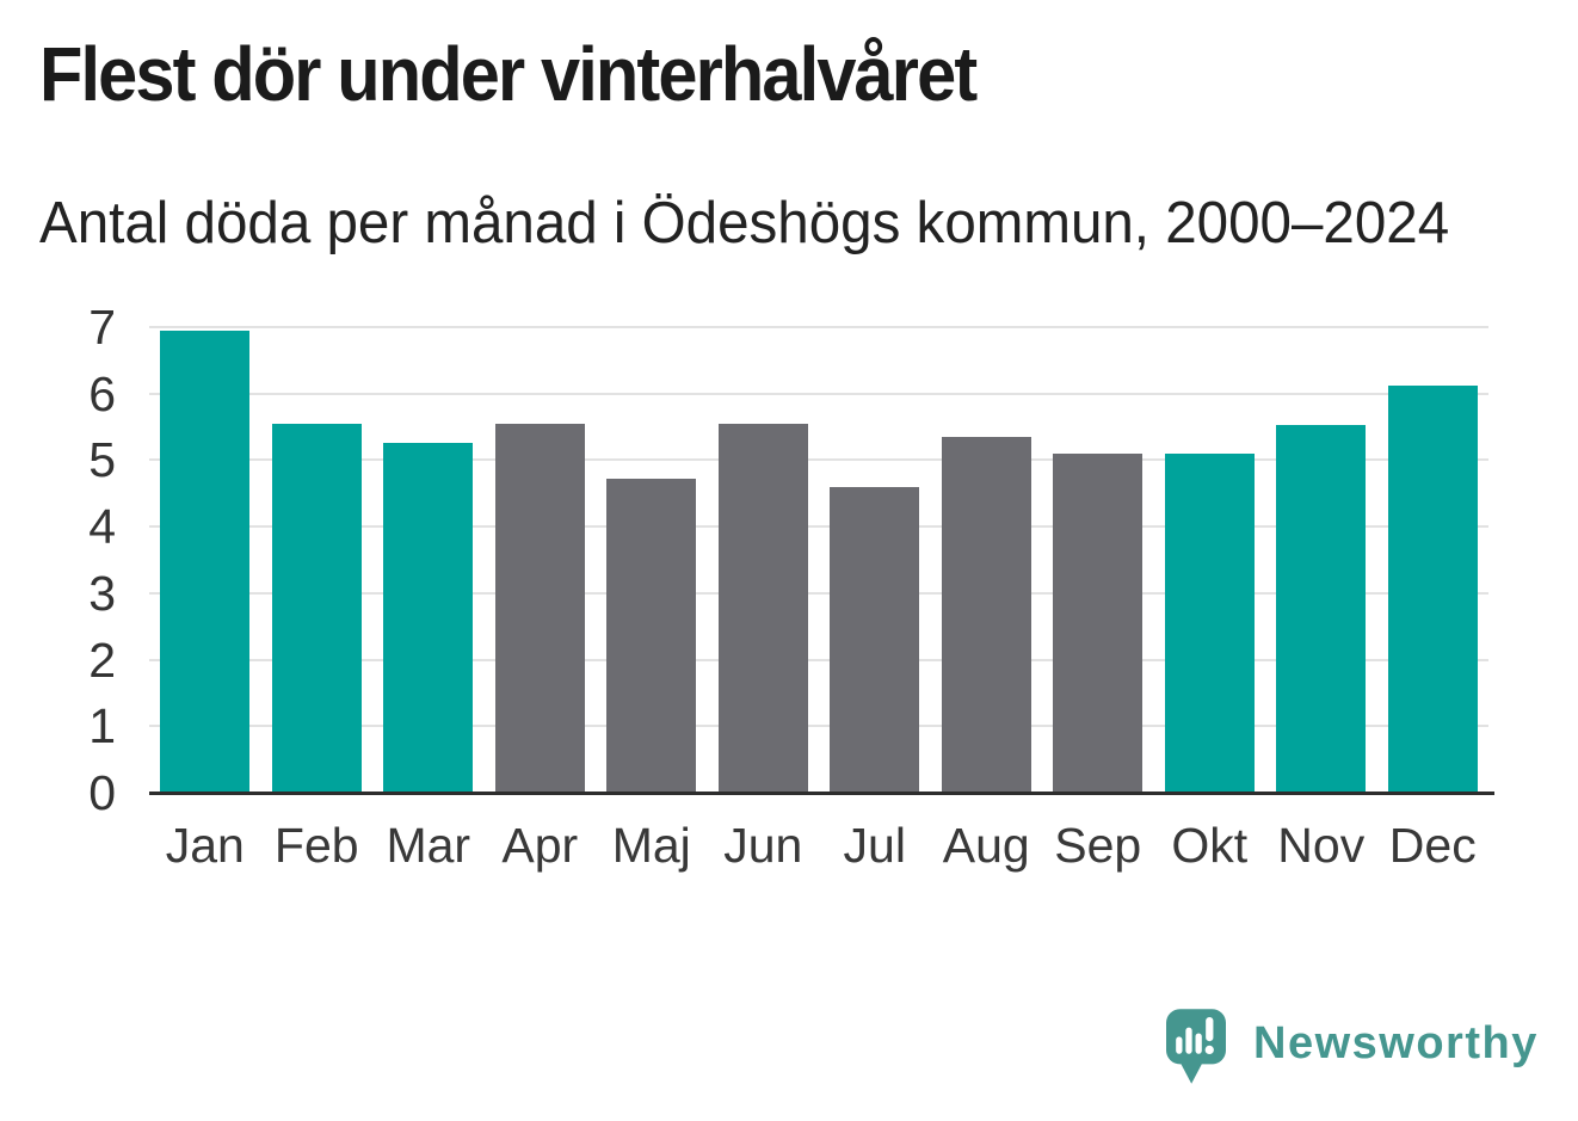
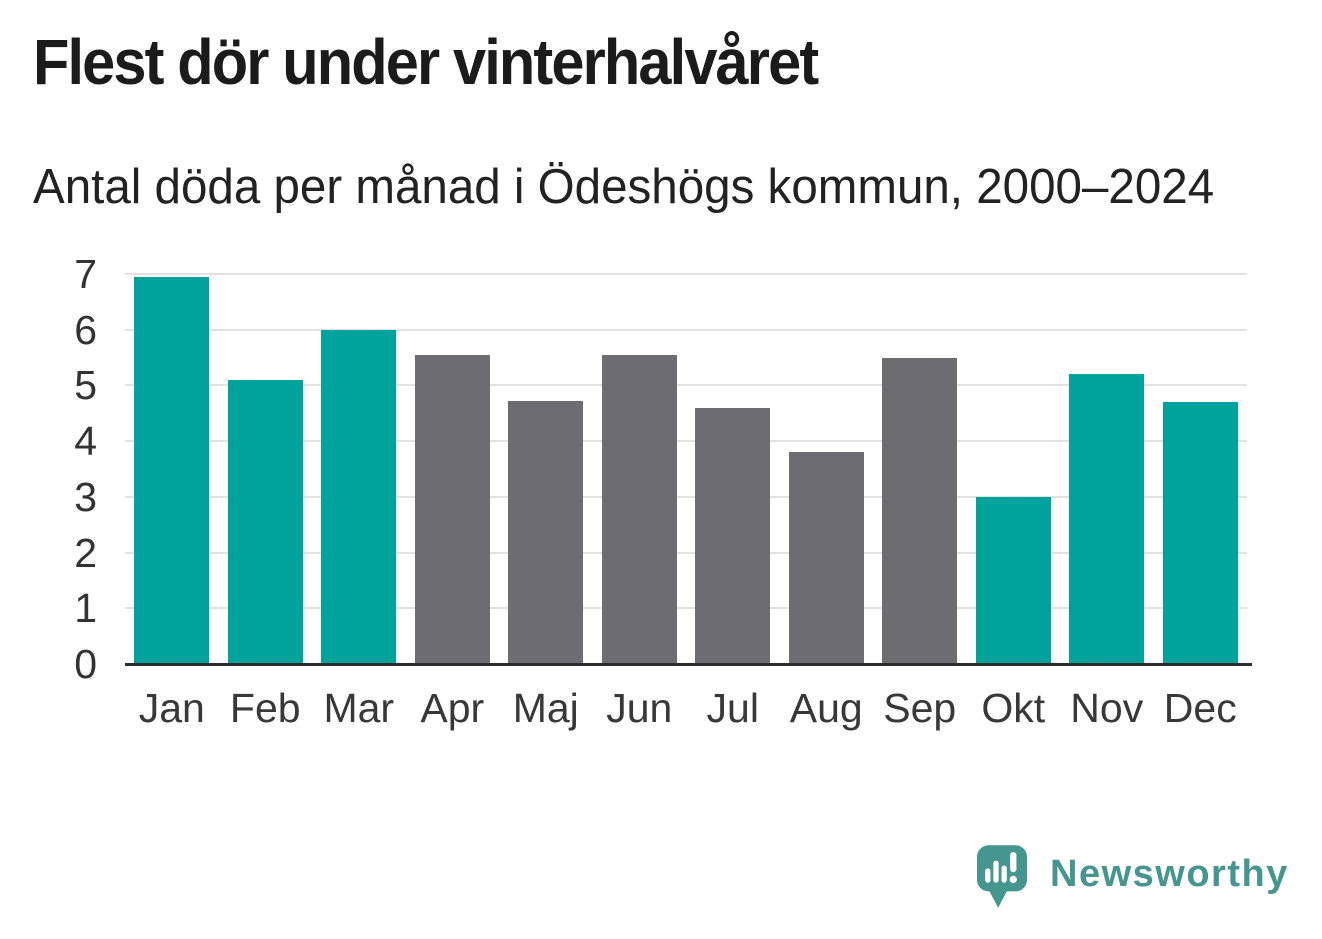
Feb: 5.5 -> 5.1
Mar: 5.3 -> 6.0
Aug: 5.3 -> 3.8
Sep: 5.1 -> 5.5
Okt: 5.1 -> 3.0
Nov: 5.5 -> 5.2
Dec: 6.1 -> 4.7
